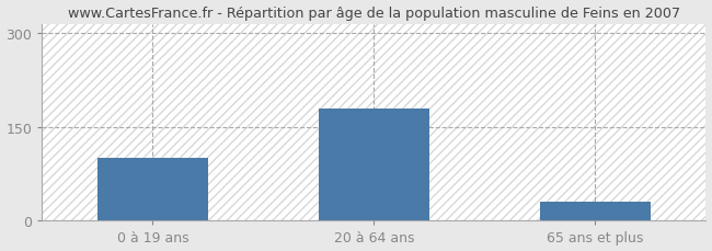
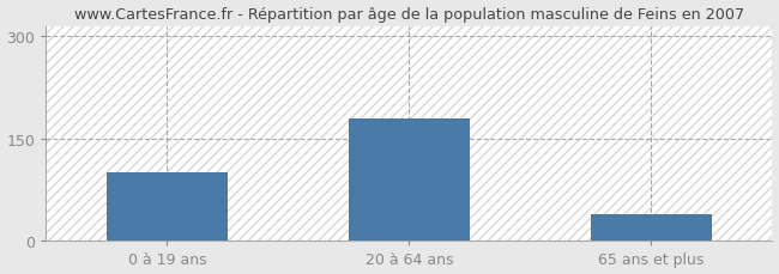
65 ans et plus: 30 -> 40
